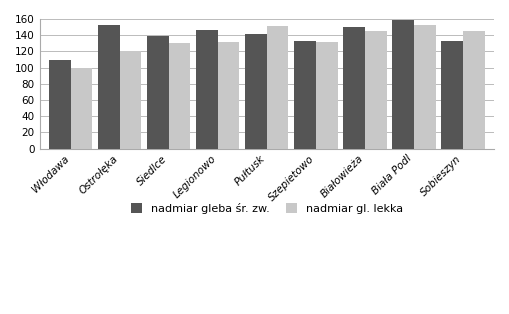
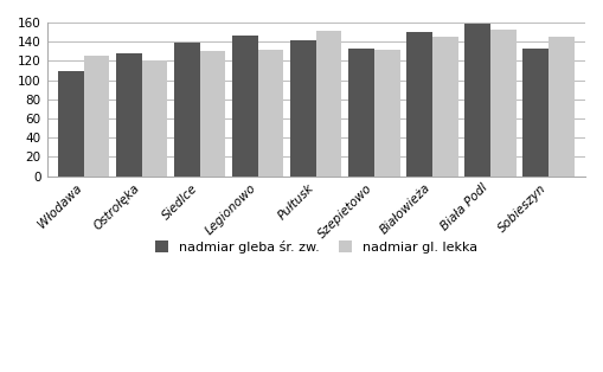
nadmiar gl. lekka/Włodawa: 99 -> 126
nadmiar gleba śr. zw./Ostrołęka: 153 -> 128
